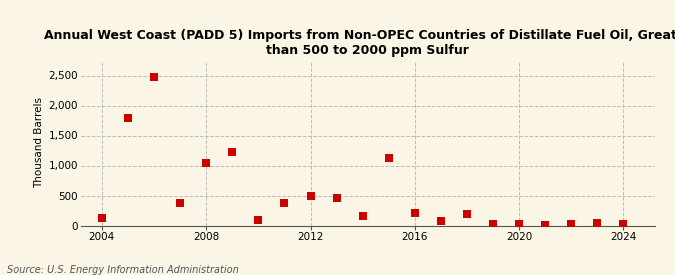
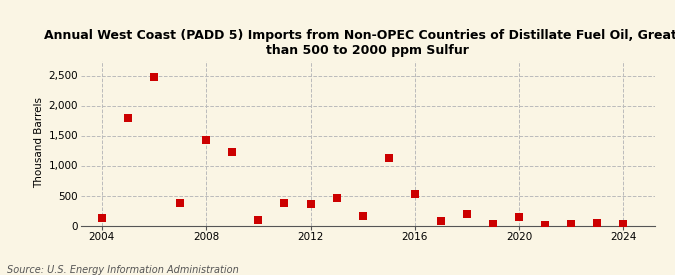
2008: 1,050 -> 1,420
2012: 490 -> 360
2016: 210 -> 520
2020: 20 -> 140
